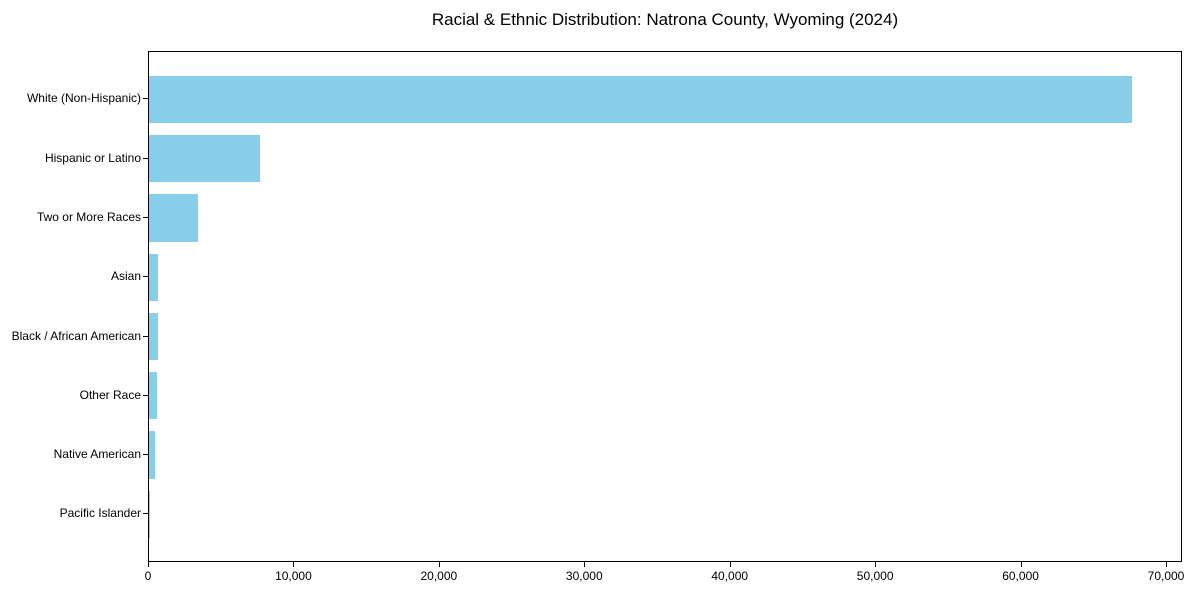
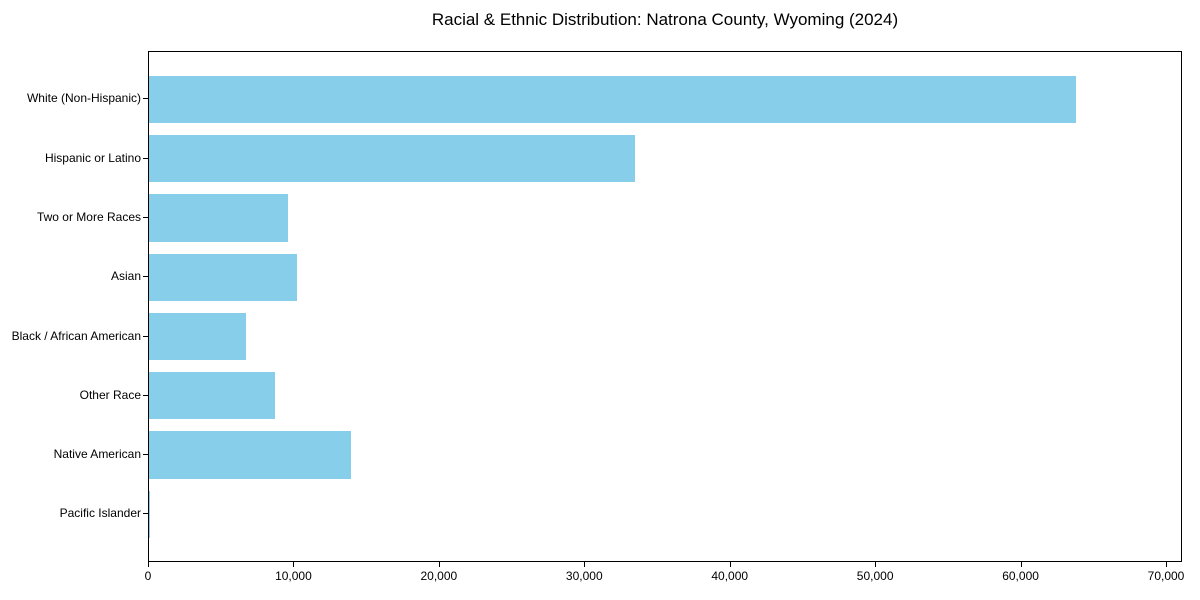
White (Non-Hispanic): 67700 -> 63900
Hispanic or Latino: 7600 -> 33500
Two or More Races: 3400 -> 9600
Asian: 600 -> 10200
Black / African American: 600 -> 6700
Other Race: 600 -> 8700
Native American: 400 -> 13900
